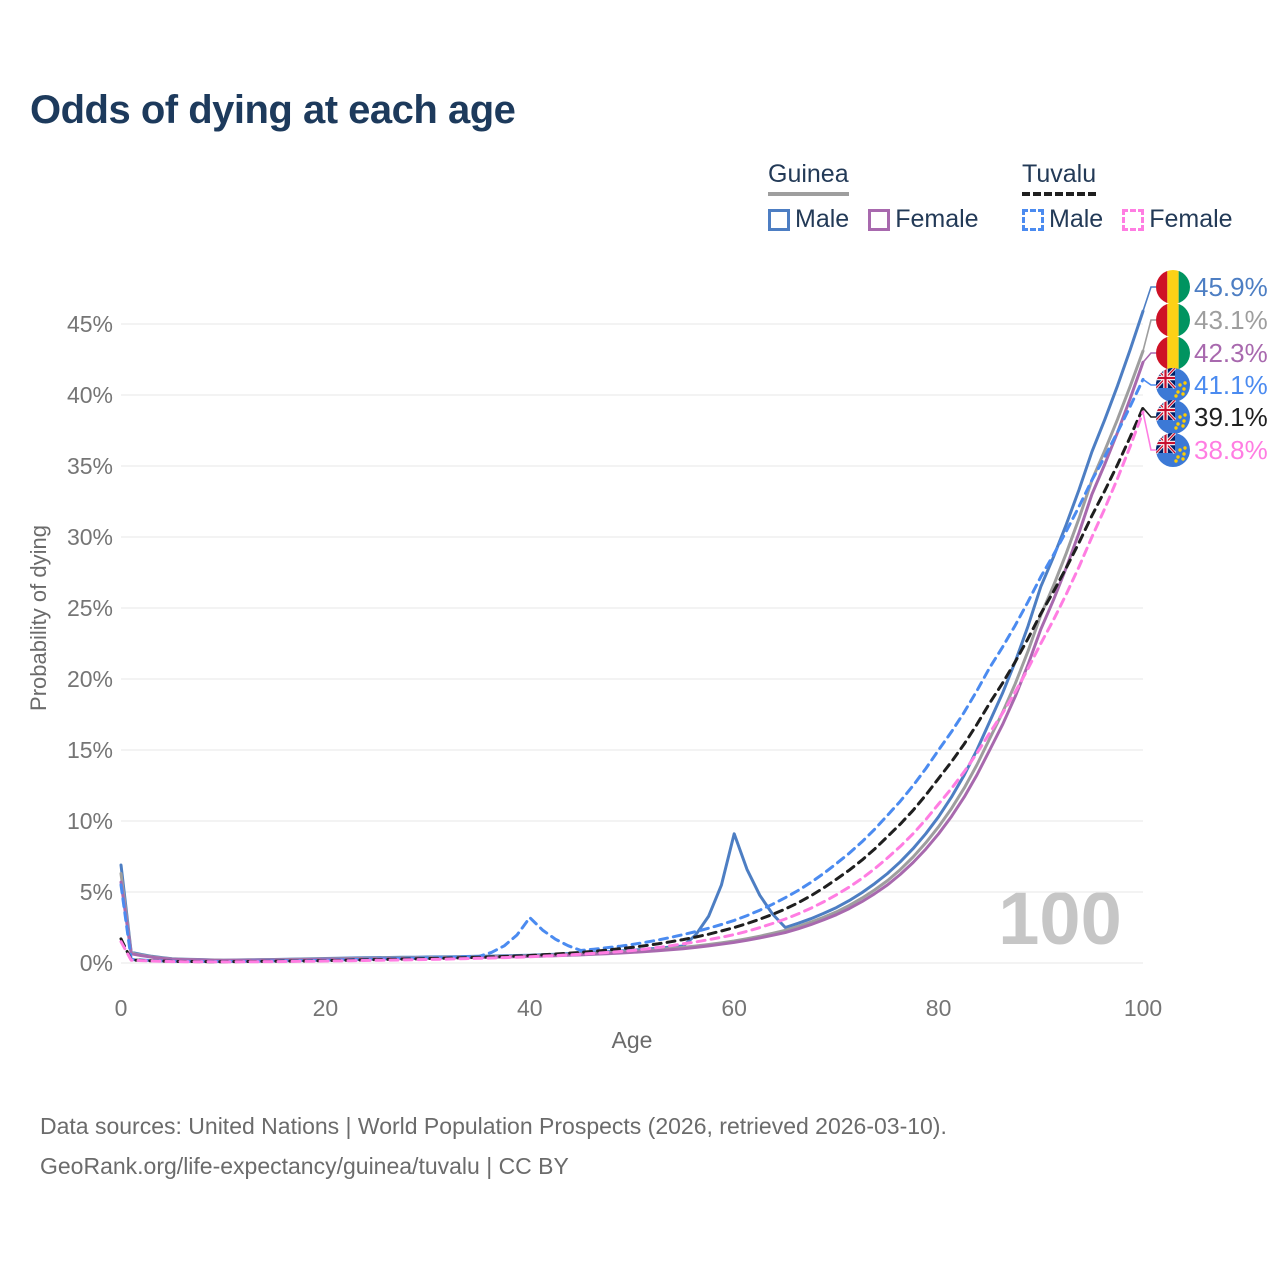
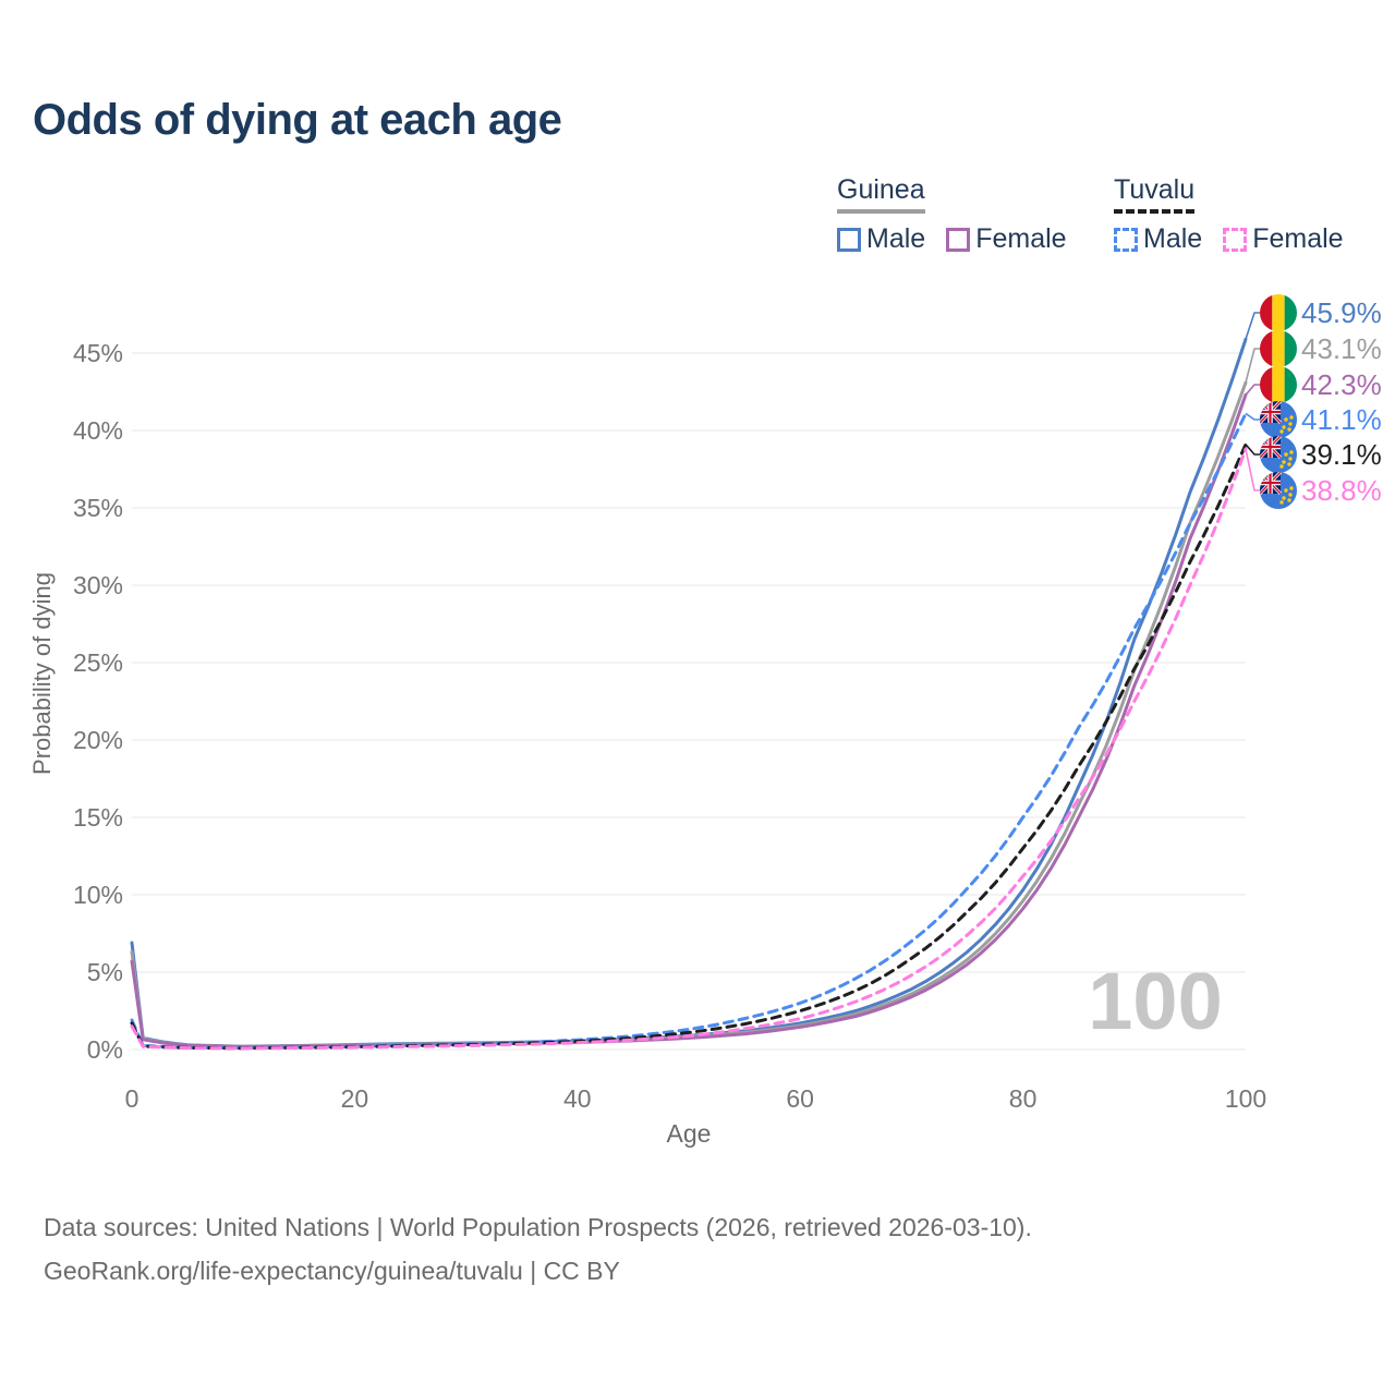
Tuvalu Male/0: 5.5% -> 1.9%
Tuvalu Male/40: 3.2% -> 0.6%
Guinea Male/60: 9.1% -> 1.7%
